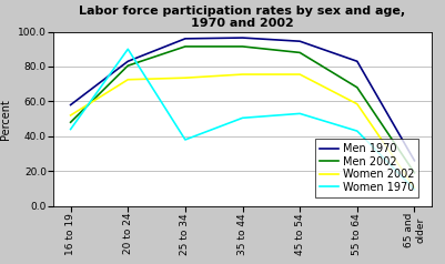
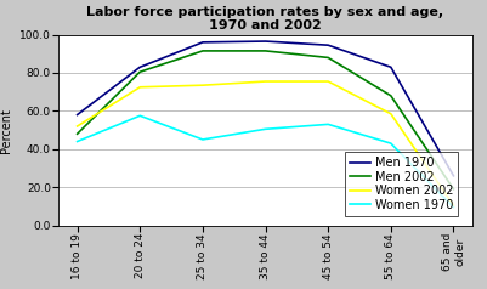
Women 1970/20 to 24: 90 -> 58
Women 1970/25 to 34: 38 -> 45
